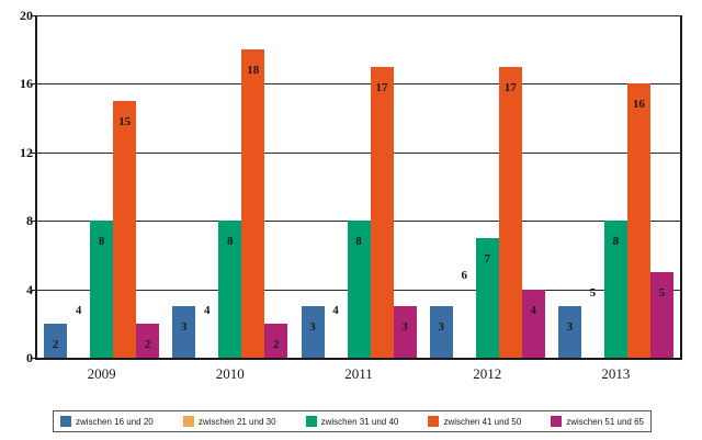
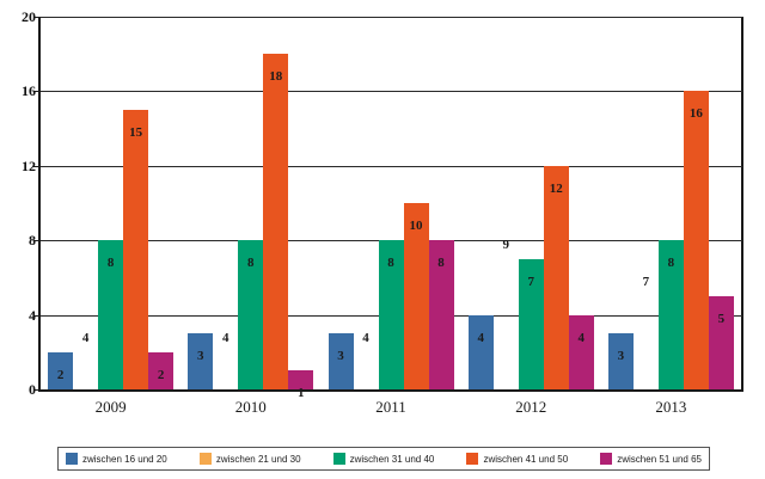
zwischen 51 und 65/2010: 2 -> 1
zwischen 41 und 50/2011: 17 -> 10
zwischen 51 und 65/2011: 3 -> 8
zwischen 16 und 20/2012: 3 -> 4
zwischen 21 und 30/2012: 6 -> 9
zwischen 41 und 50/2012: 17 -> 12
zwischen 21 und 30/2013: 5 -> 7
